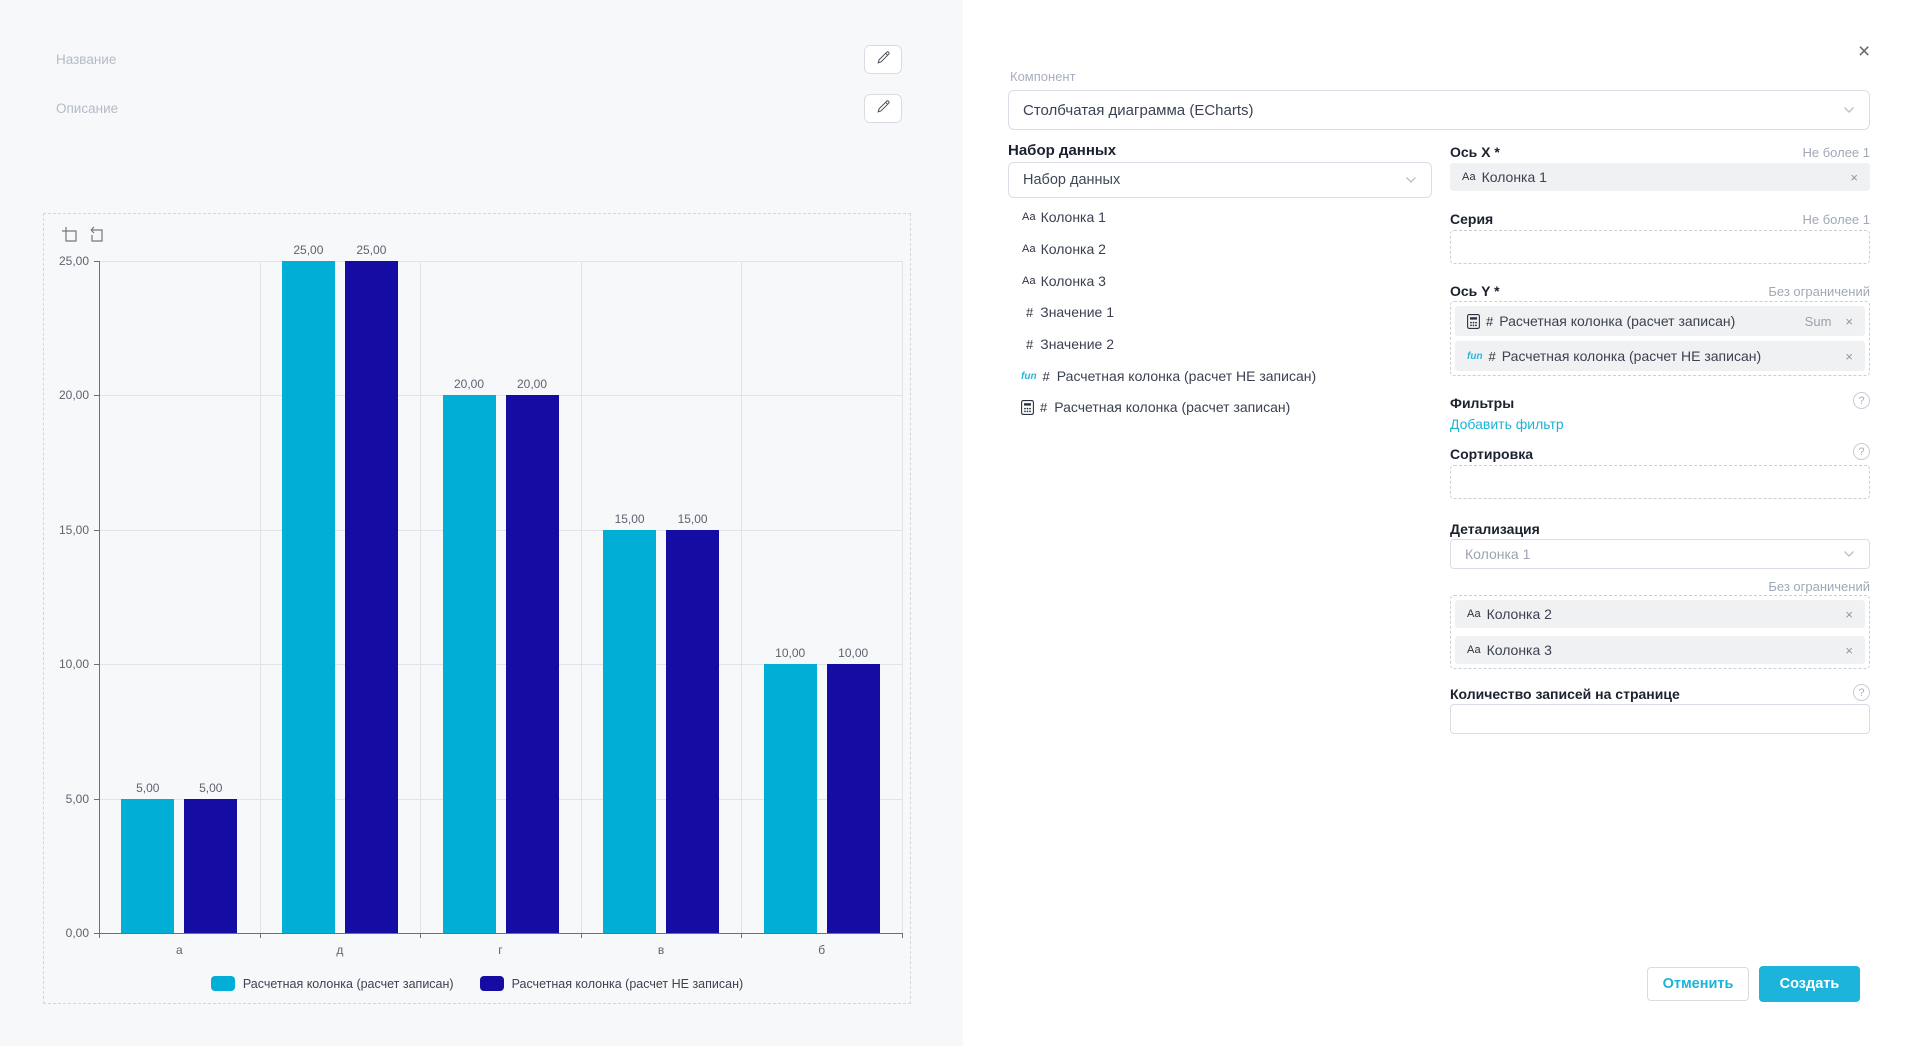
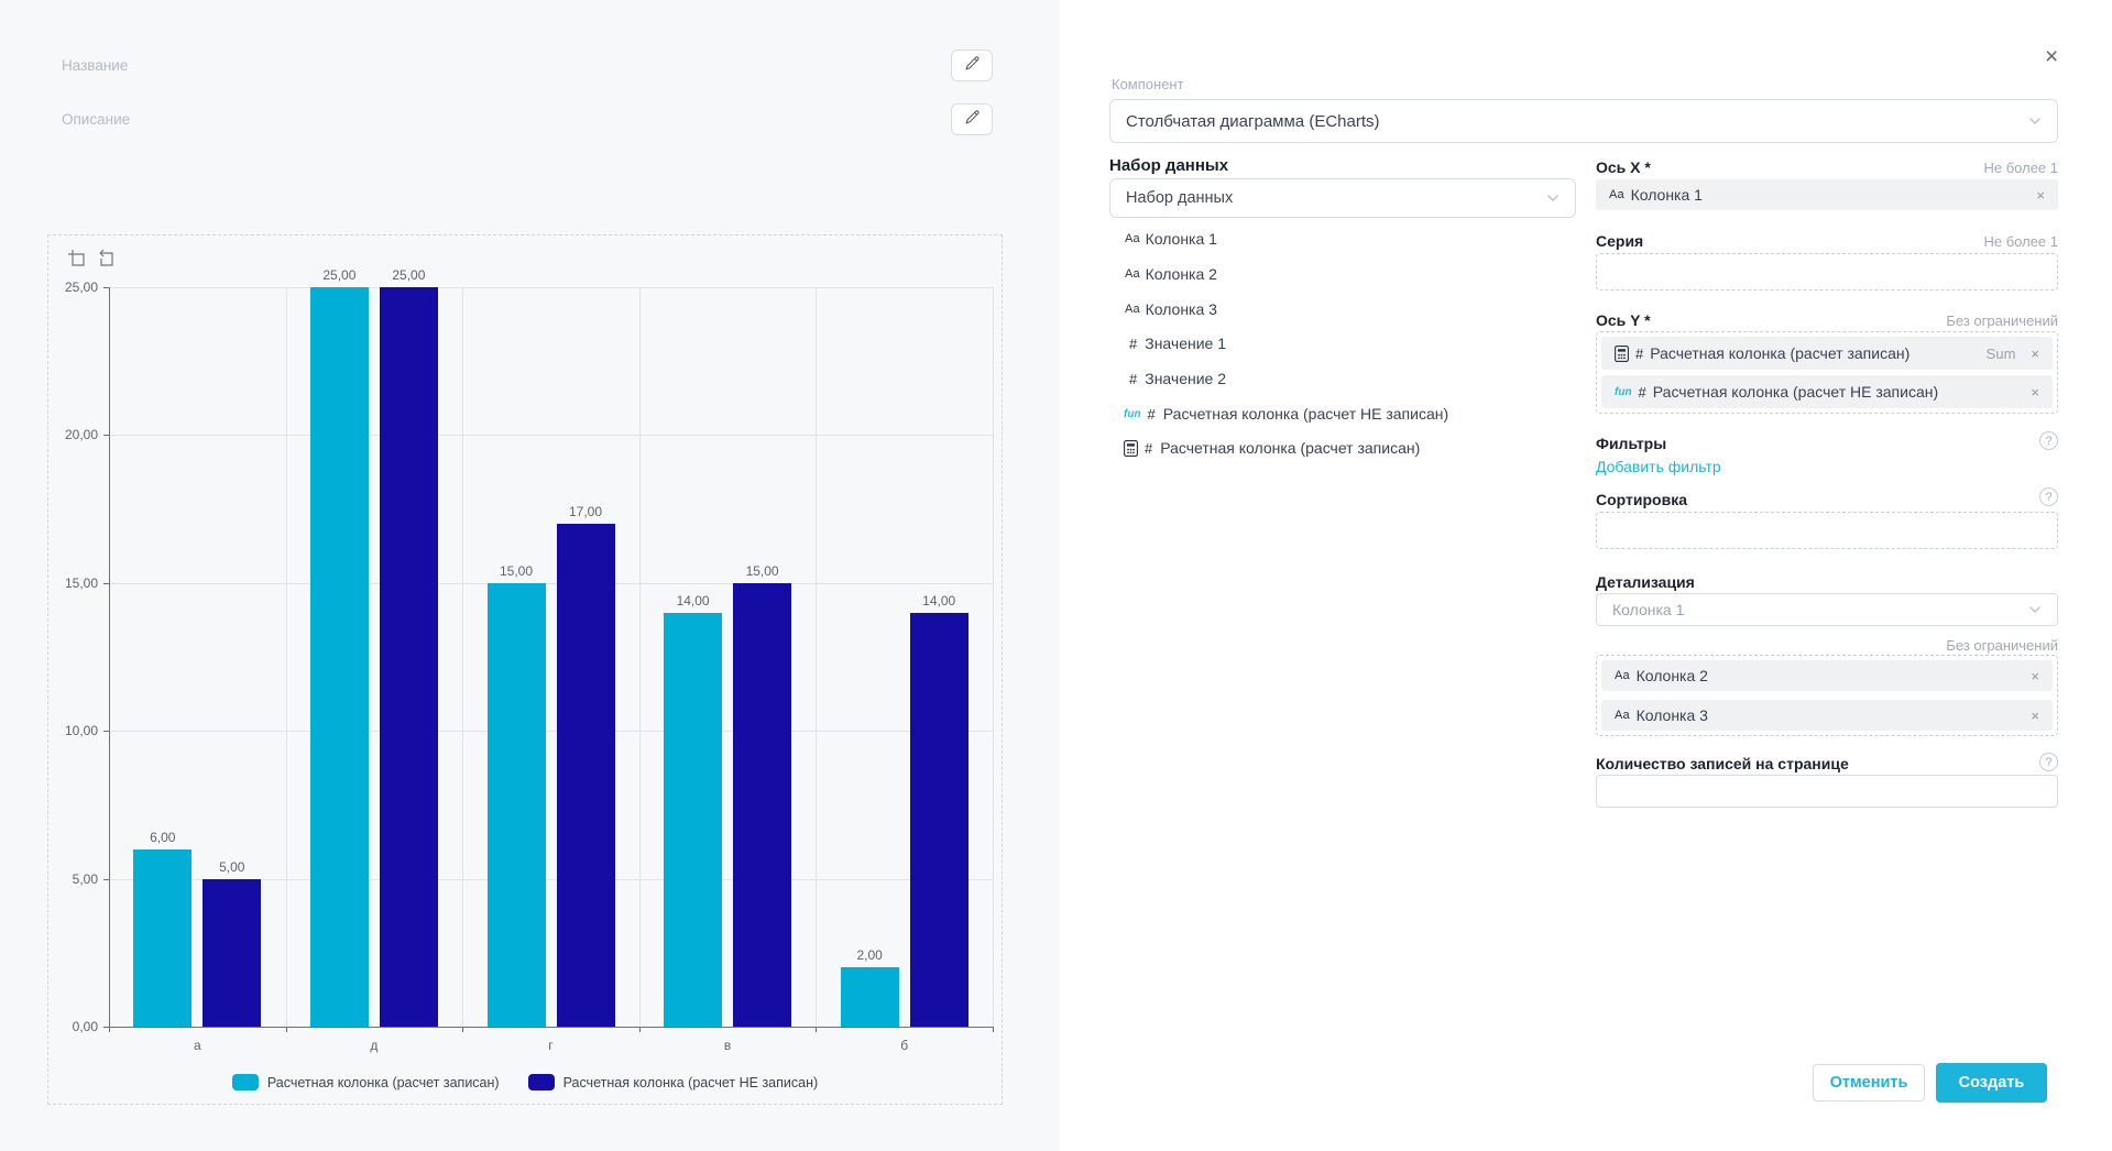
Расчетная колонка (расчет записан)/а: 5,00 -> 6,00
Расчетная колонка (расчет записан)/г: 20,00 -> 15,00
Расчетная колонка (расчет НЕ записан)/г: 20,00 -> 17,00
Расчетная колонка (расчет записан)/в: 15,00 -> 14,00
Расчетная колонка (расчет записан)/б: 10,00 -> 2,00
Расчетная колонка (расчет НЕ записан)/б: 10,00 -> 14,00
